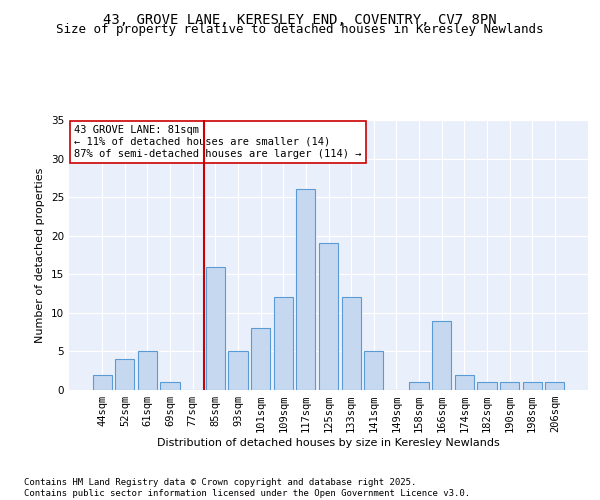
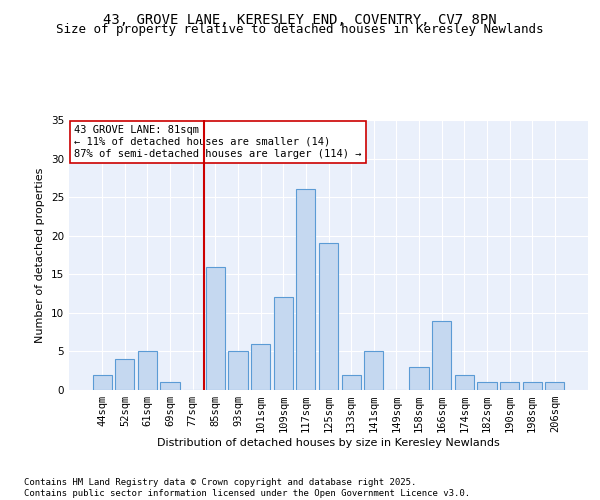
101sqm: 8 -> 6
133sqm: 12 -> 2
158sqm: 1 -> 3
